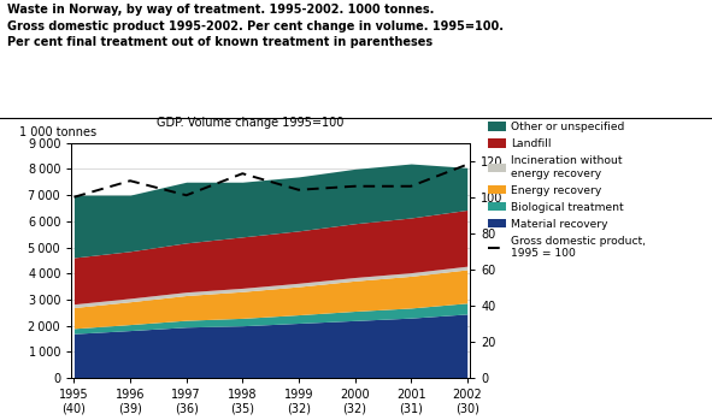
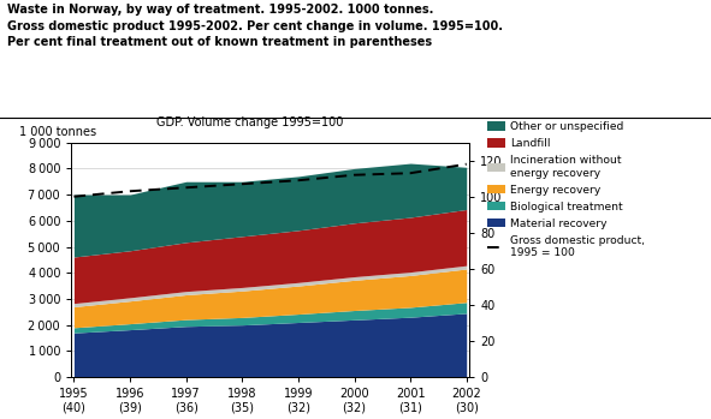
Gross domestic product, 1995 = 100/1996 (39): 109 -> 103
Gross domestic product, 1995 = 100/1997 (36): 101 -> 105
Gross domestic product, 1995 = 100/1998 (35): 113 -> 107
Gross domestic product, 1995 = 100/1999 (32): 104 -> 109
Gross domestic product, 1995 = 100/2000 (32): 106 -> 112
Gross domestic product, 1995 = 100/2001 (31): 106 -> 113
